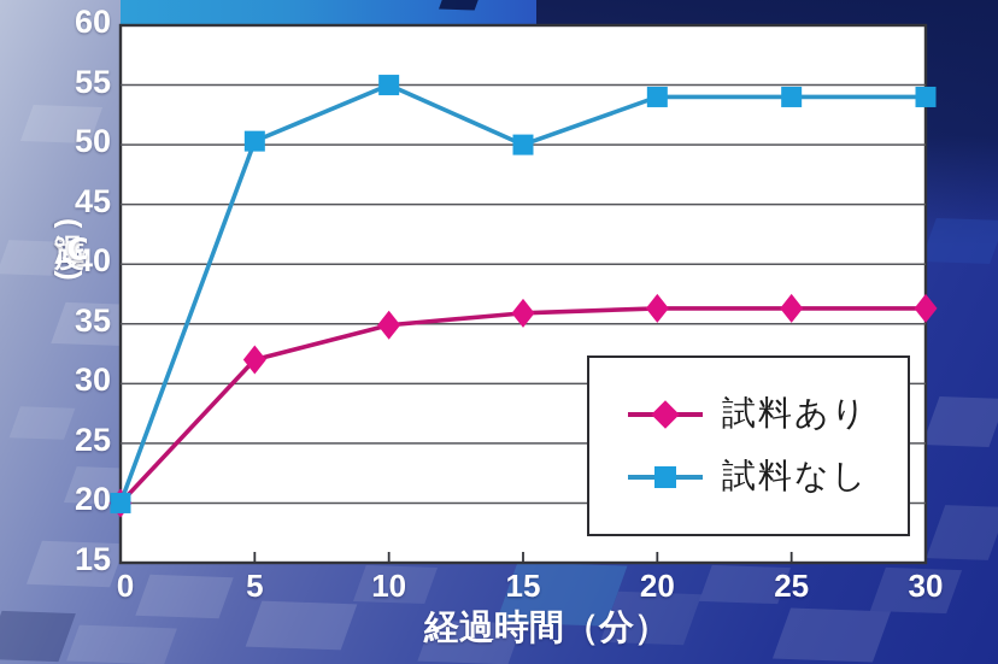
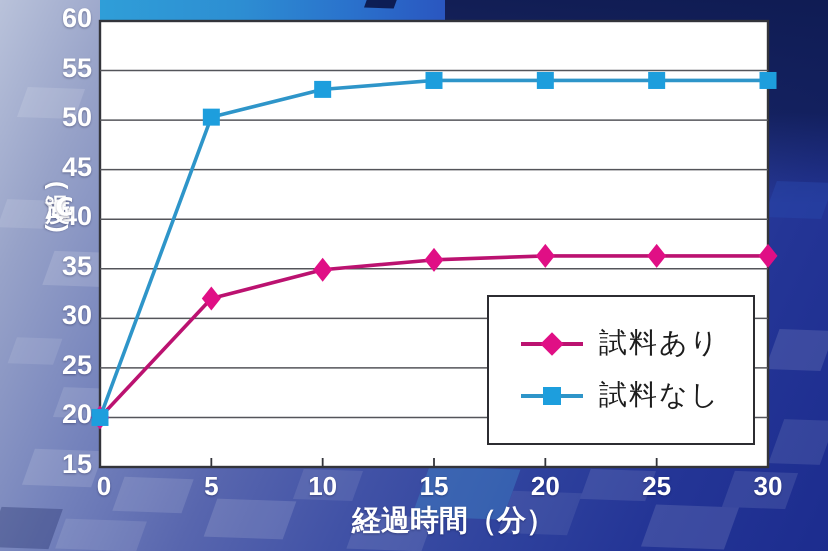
試料なし/10: 55 -> 53
試料なし/15: 50 -> 54
